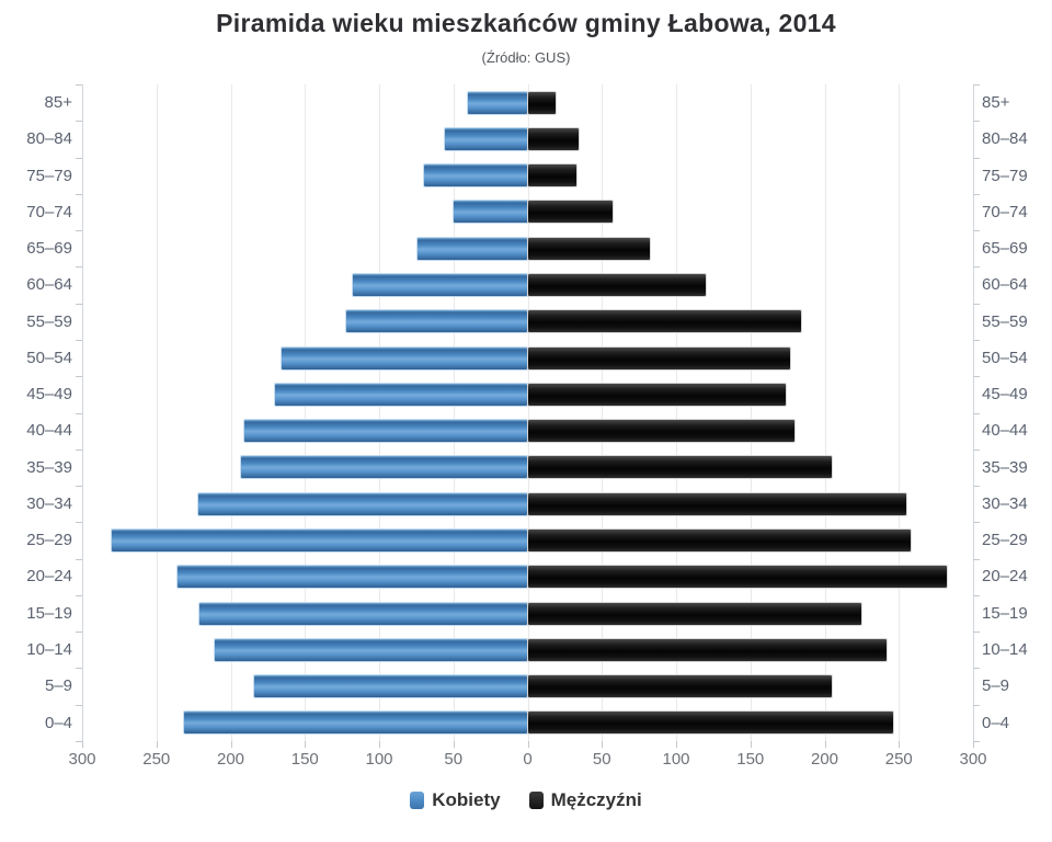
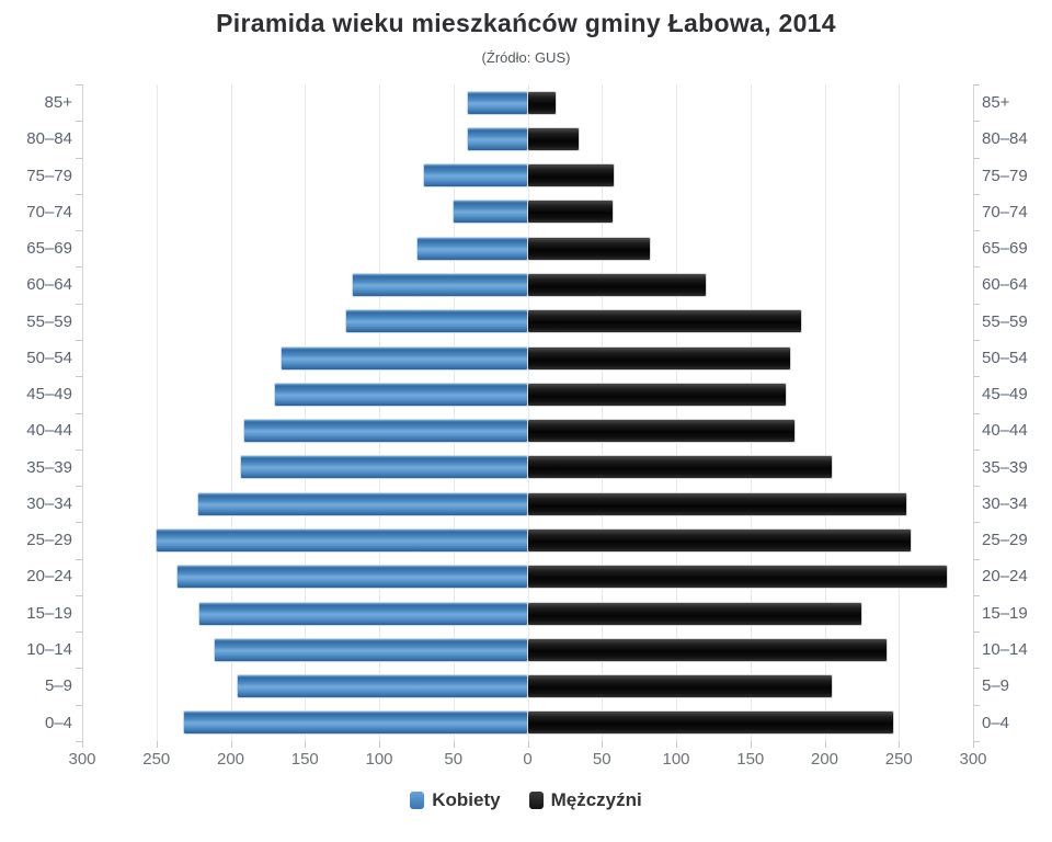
Kobiety/80–84: 56 -> 40
Mężczyźni/75–79: 33 -> 58
Kobiety/25–29: 280 -> 250
Kobiety/5–9: 184 -> 195
